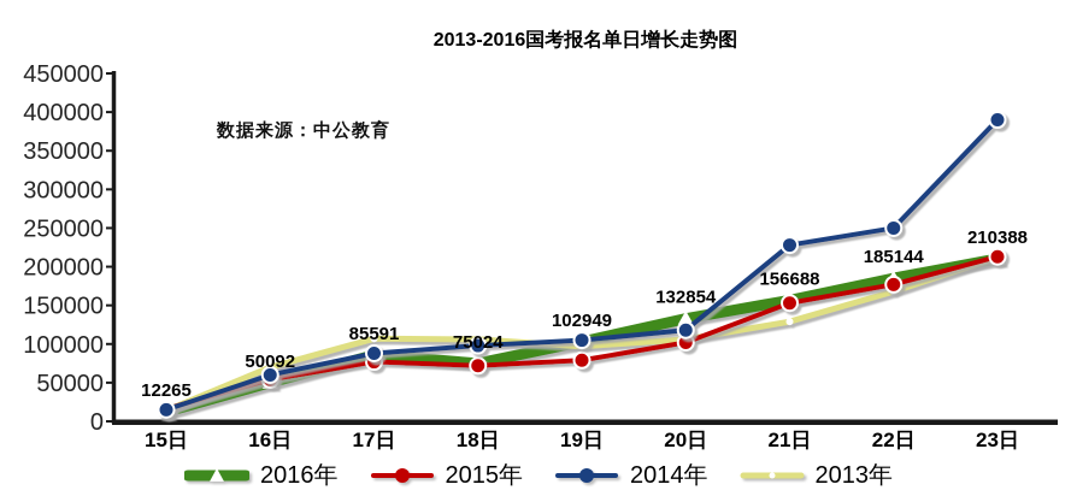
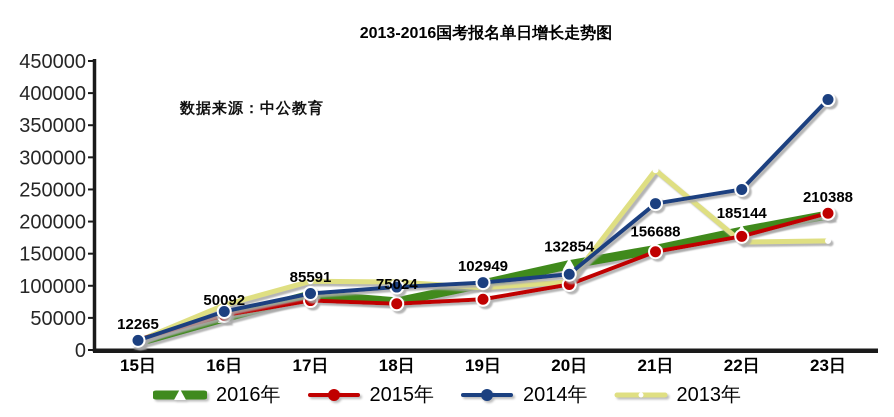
2013年/21日: 130000 -> 280000
2013年/23日: 210000 -> 170000
